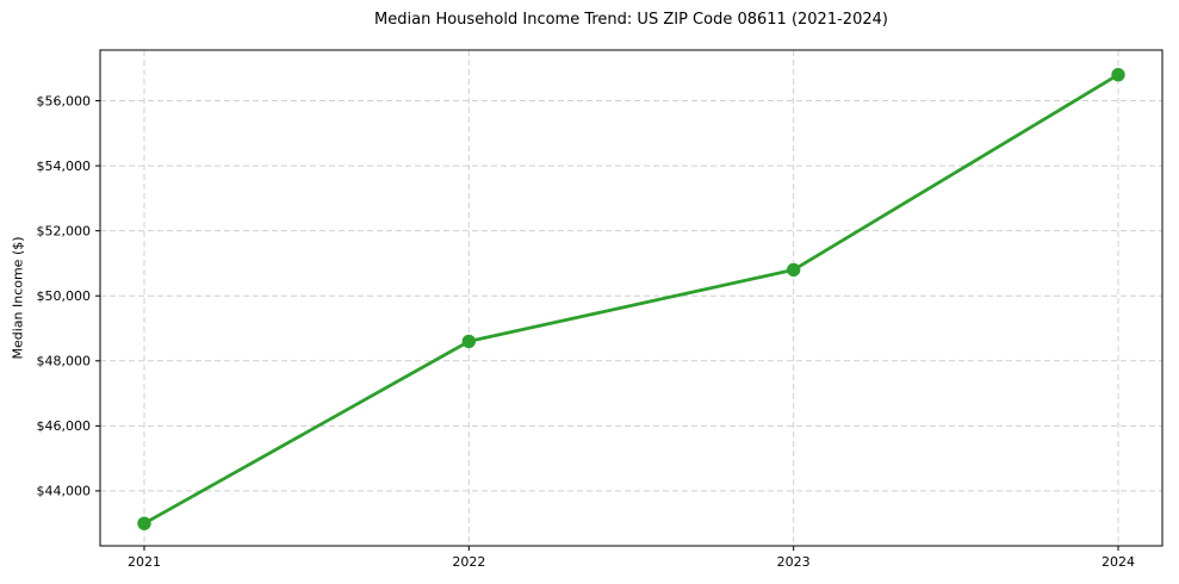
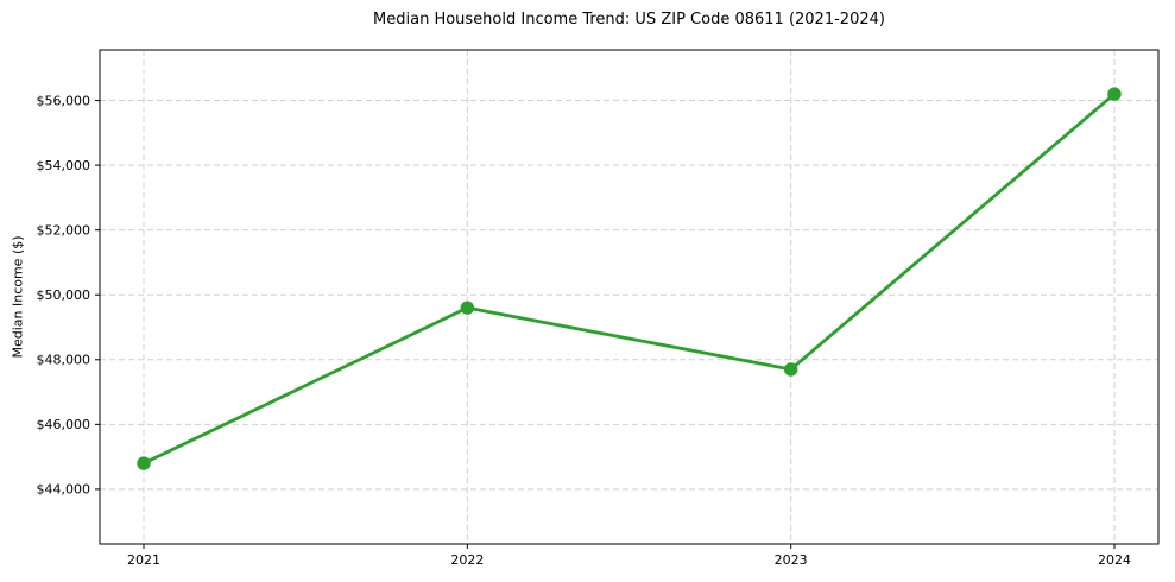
2021: $43000 -> $44800
2022: $48600 -> $49600
2023: $50800 -> $47700
2024: $56800 -> $56200
